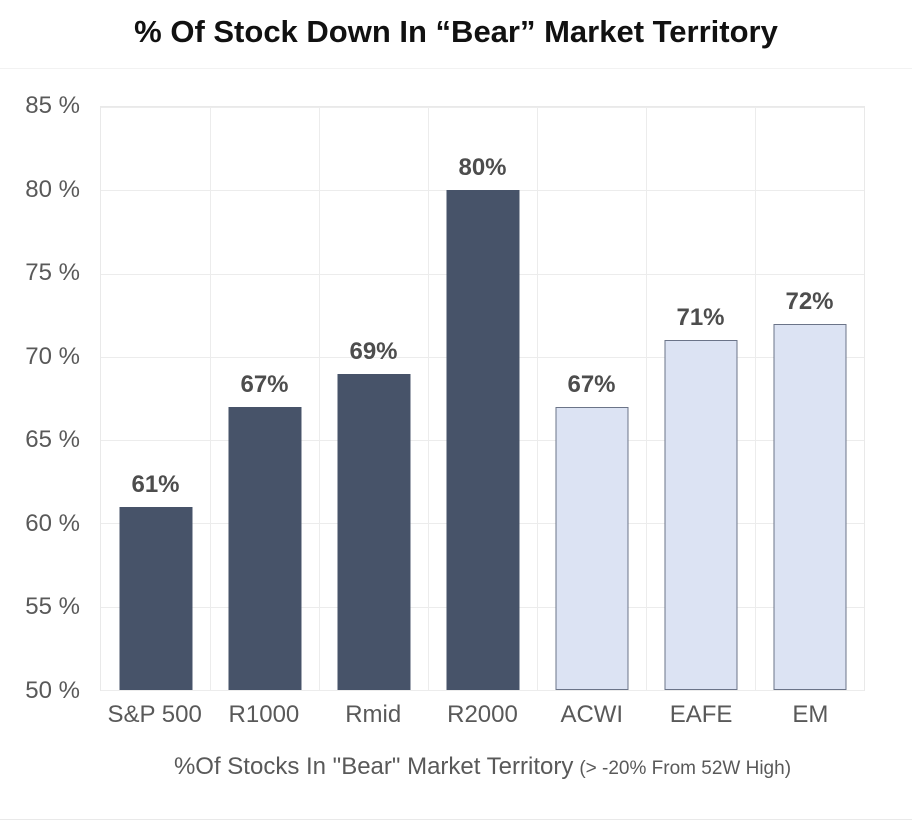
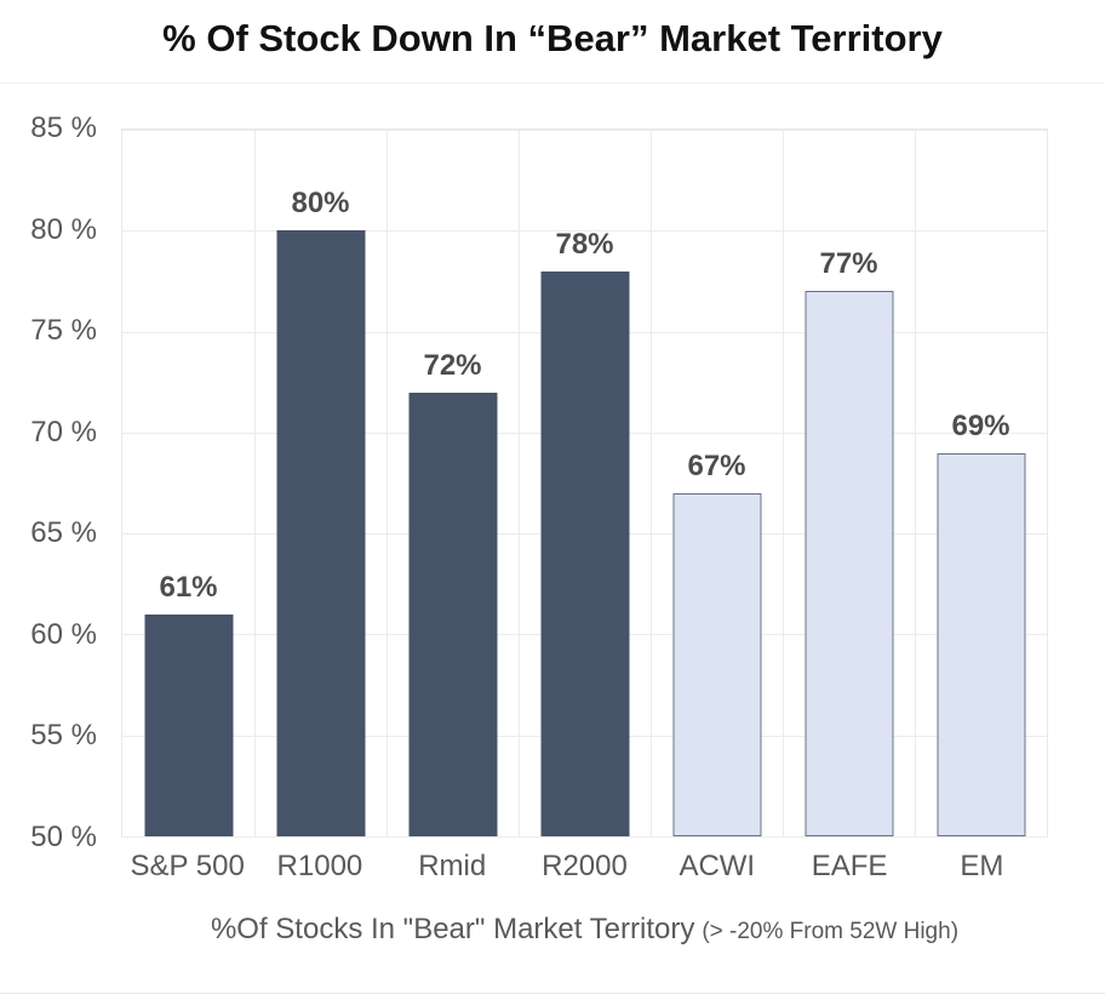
R1000: 67% -> 80%
Rmid: 69% -> 72%
R2000: 80% -> 78%
EAFE: 71% -> 77%
EM: 72% -> 69%
